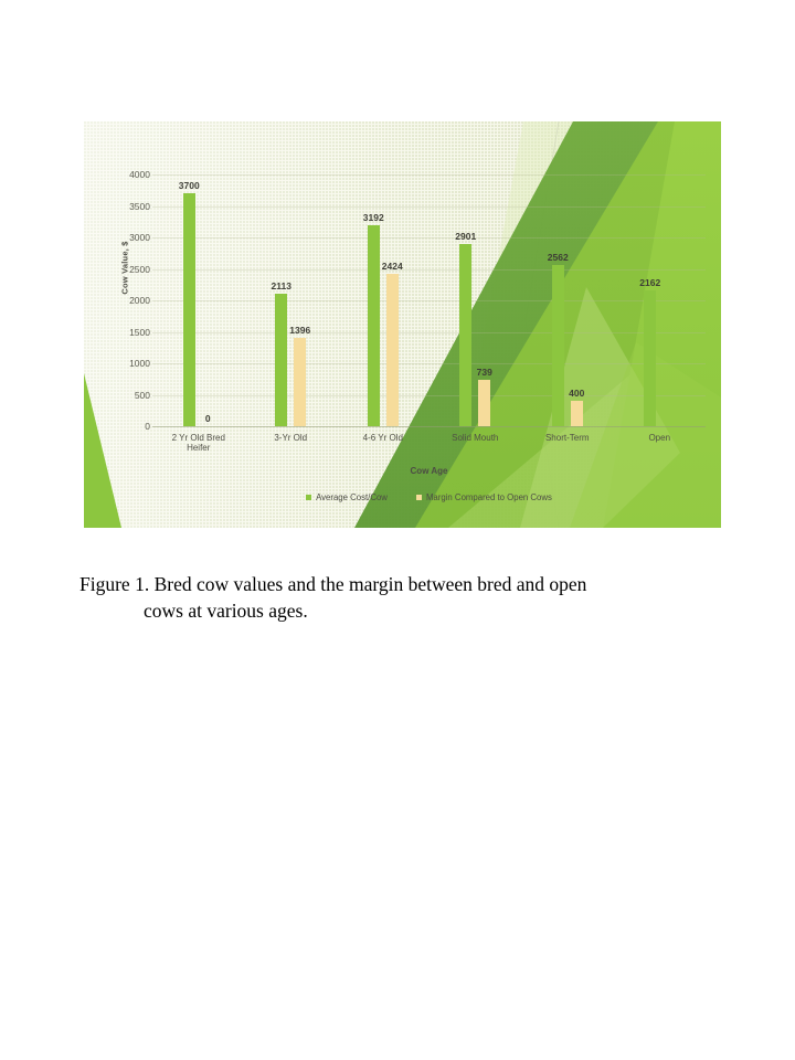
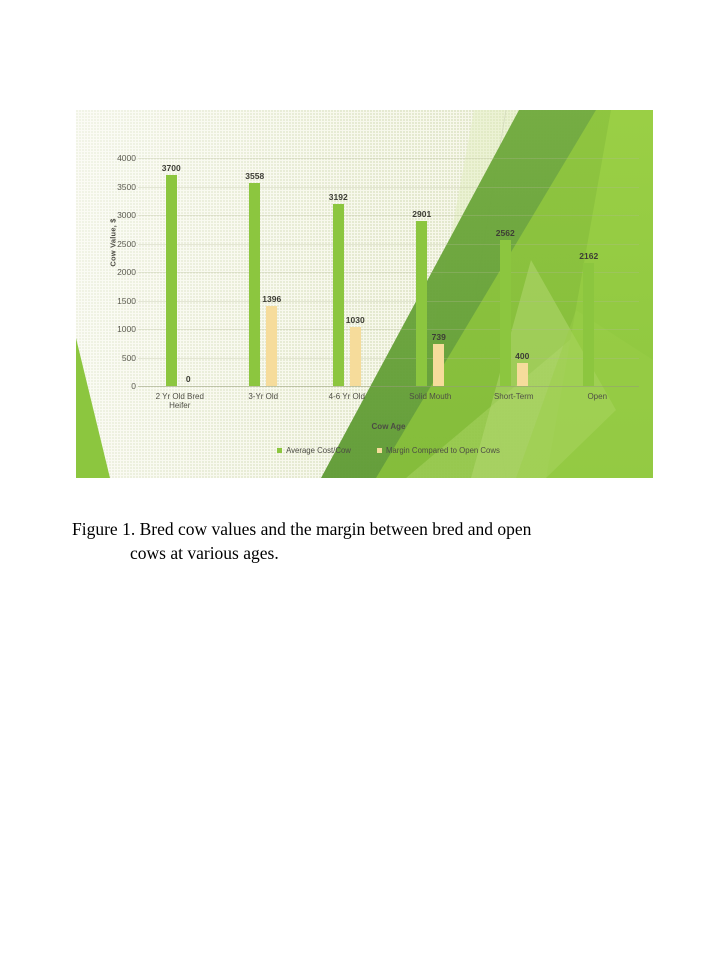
Average Cost/Cow/3-Yr Old: 2113 -> 3558
Margin Compared to Open Cows/4-6 Yr Old: 2424 -> 1030
